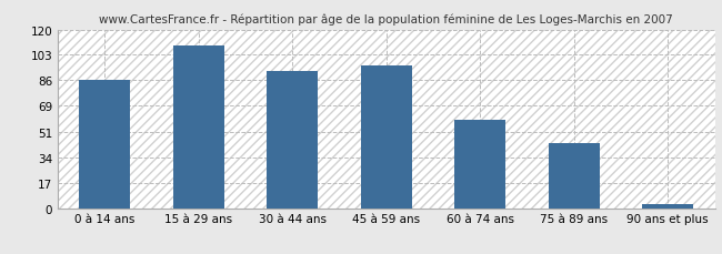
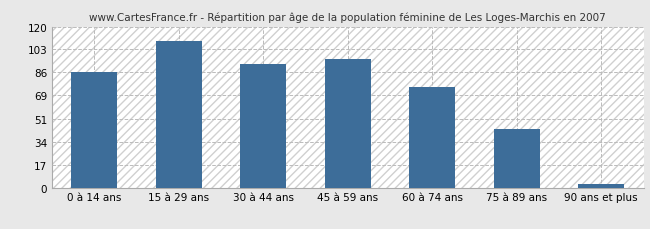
60 à 74 ans: 59 -> 75
